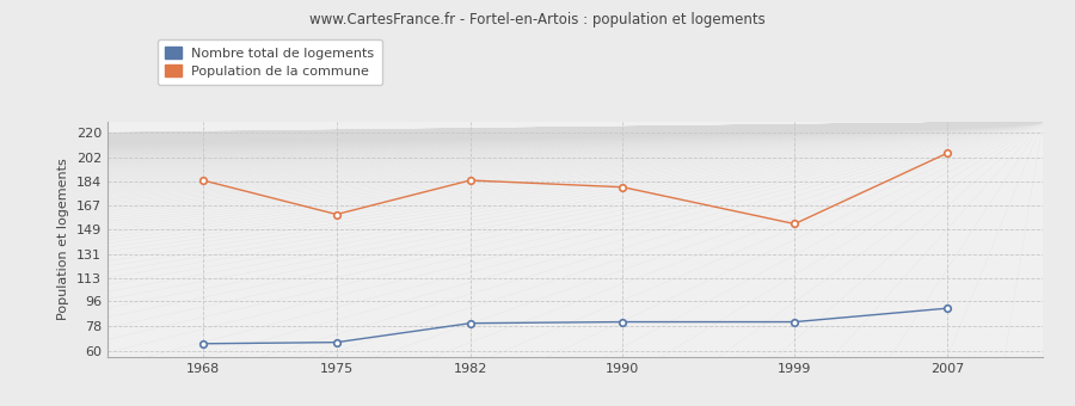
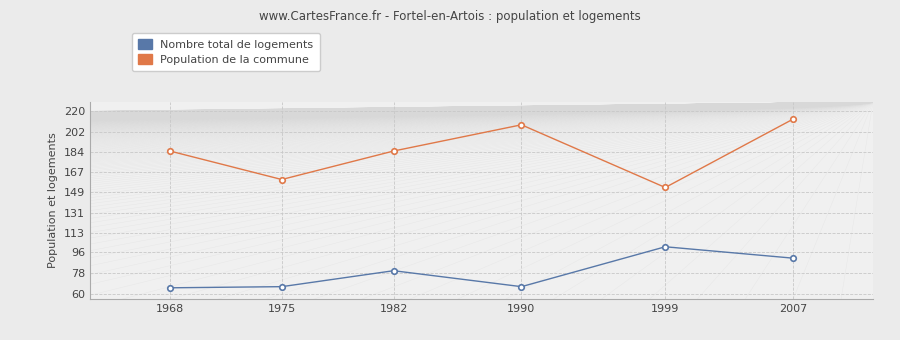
Nombre total de logements/1990: 81 -> 66
Population de la commune/1990: 180 -> 208
Nombre total de logements/1999: 81 -> 101
Population de la commune/2007: 205 -> 213
